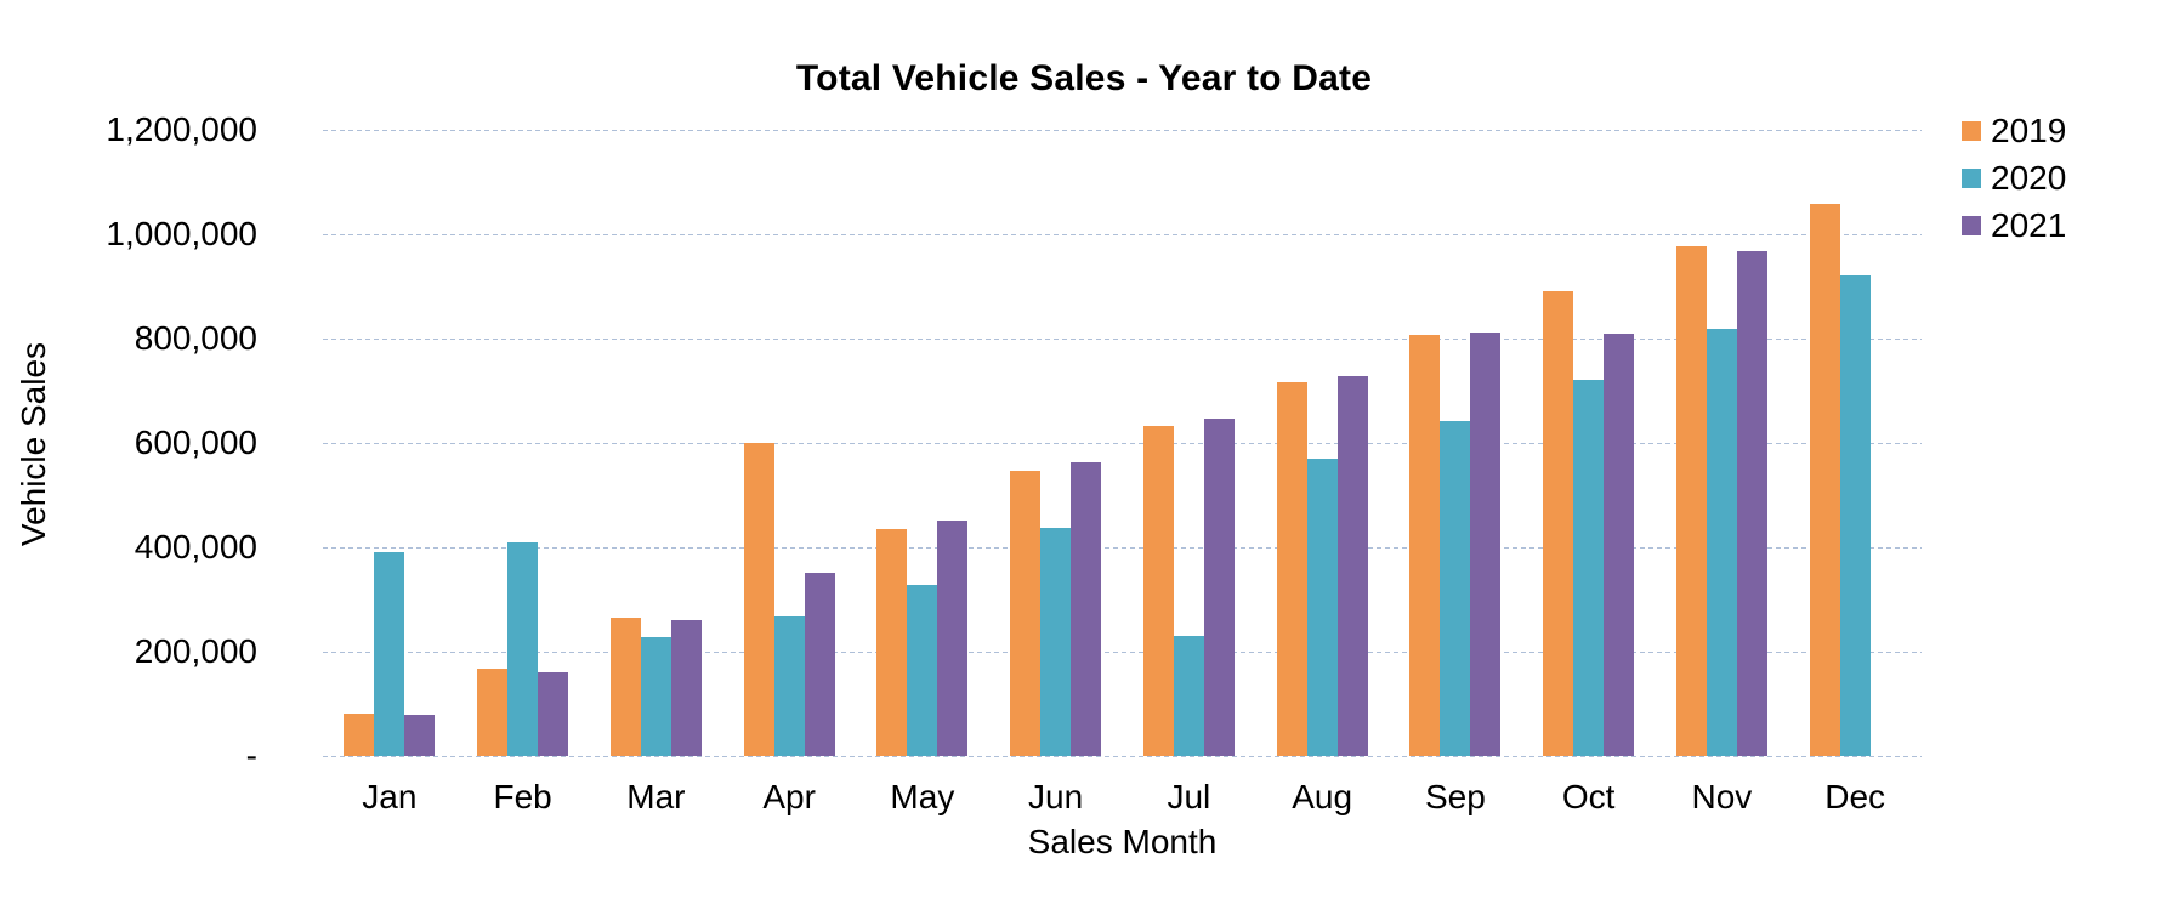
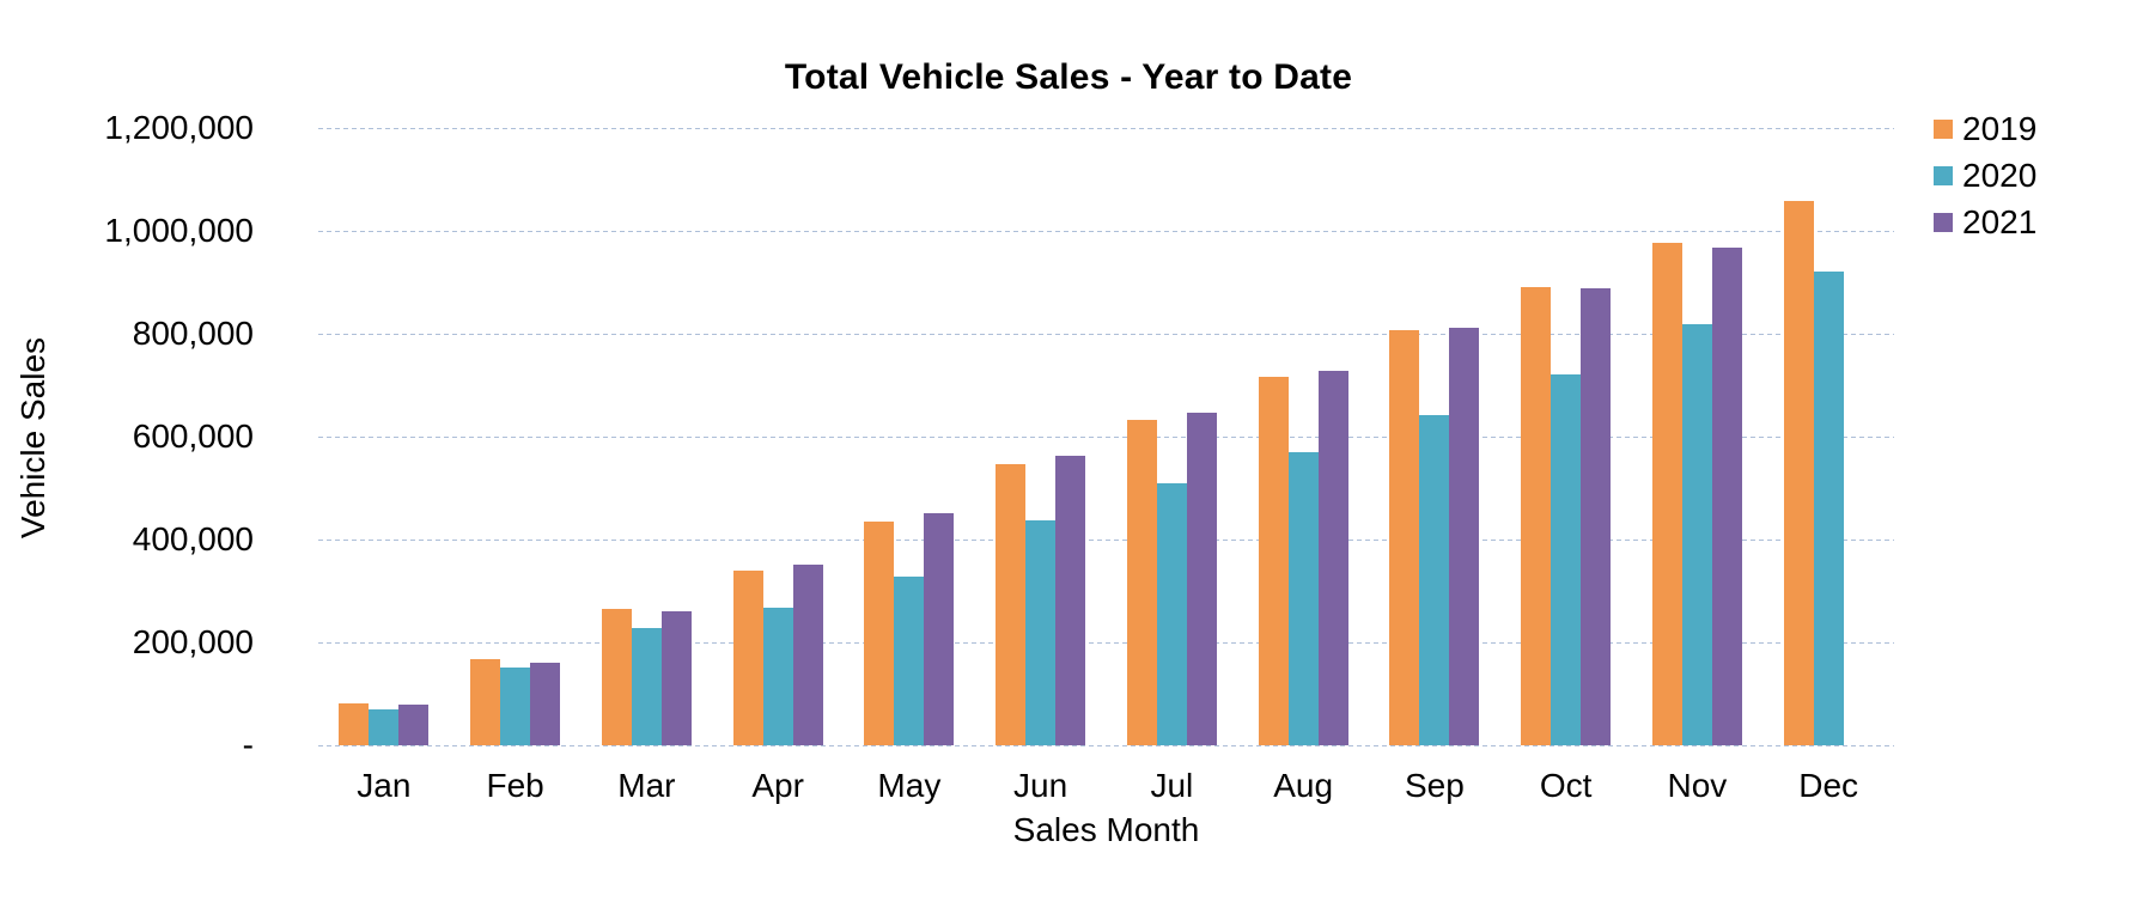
2020/Jan: 390000 -> 70000
2020/Feb: 410000 -> 150000
2019/Apr: 600000 -> 340000
2020/Jul: 230000 -> 510000
2021/Oct: 810000 -> 890000
